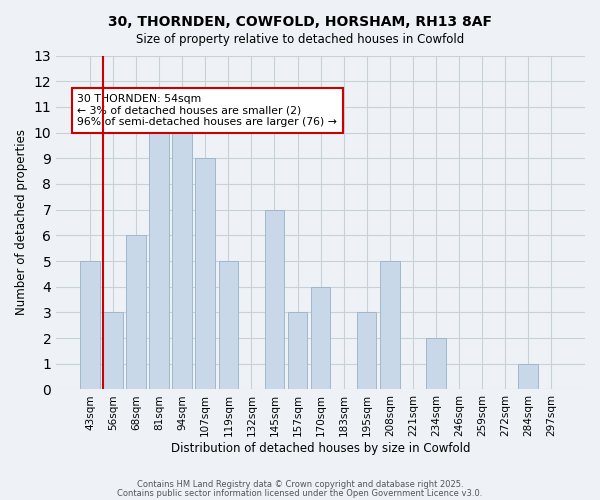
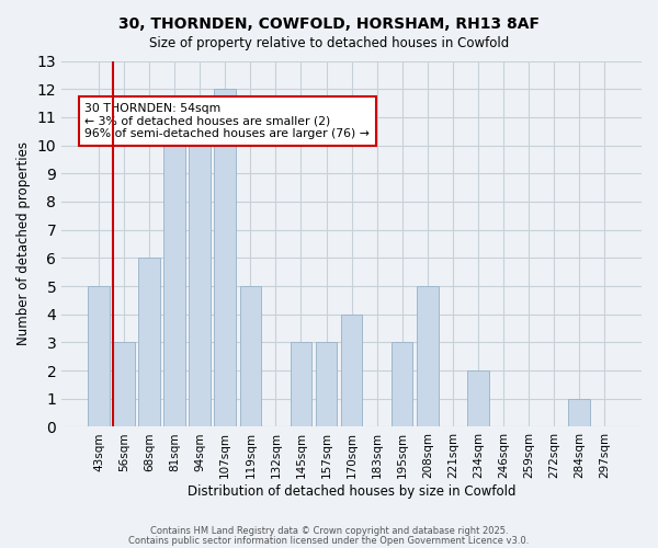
107sqm: 9 -> 12
145sqm: 7 -> 3
